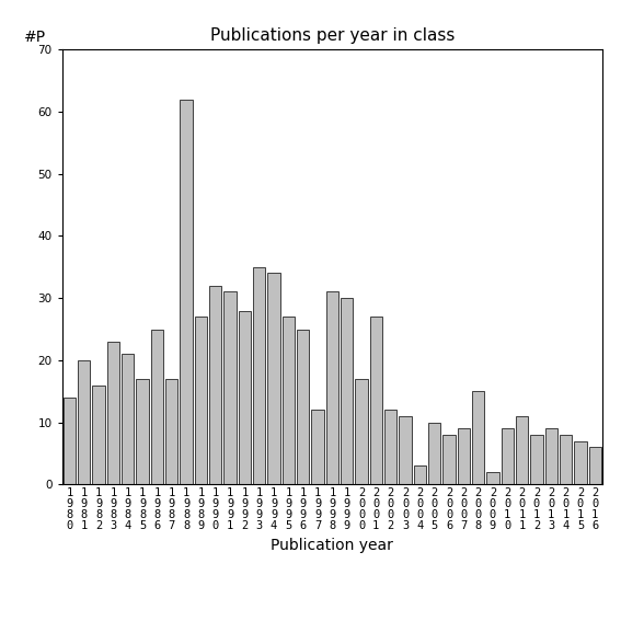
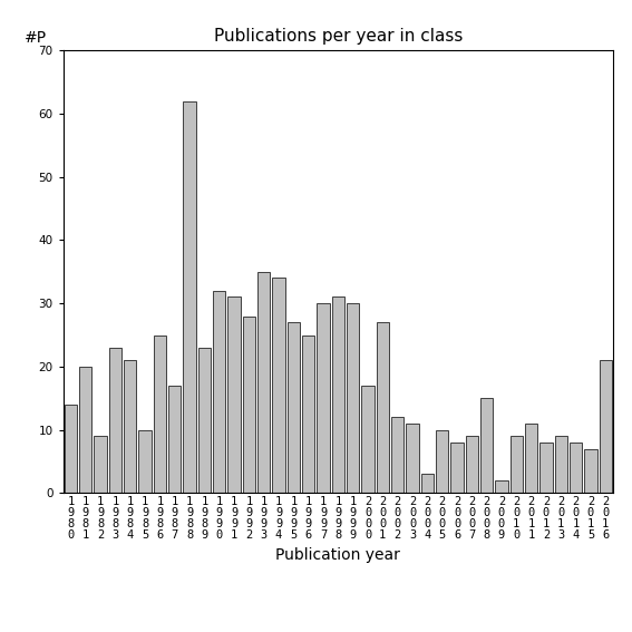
1 9 8 2: 16 -> 9
1 9 8 5: 17 -> 10
1 9 8 9: 27 -> 23
1 9 9 7: 12 -> 30
2 0 1 6: 6 -> 21
